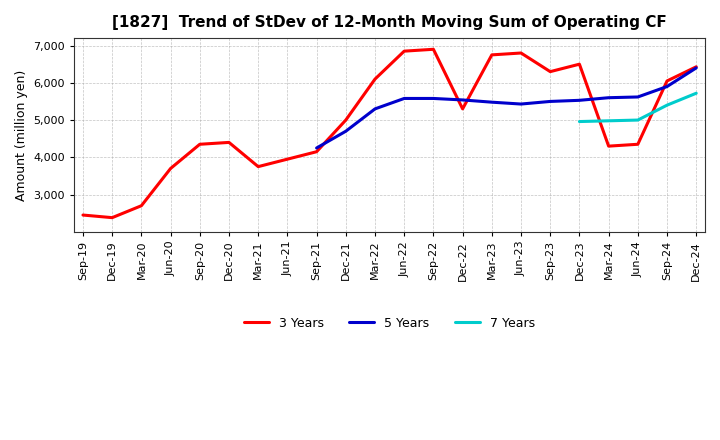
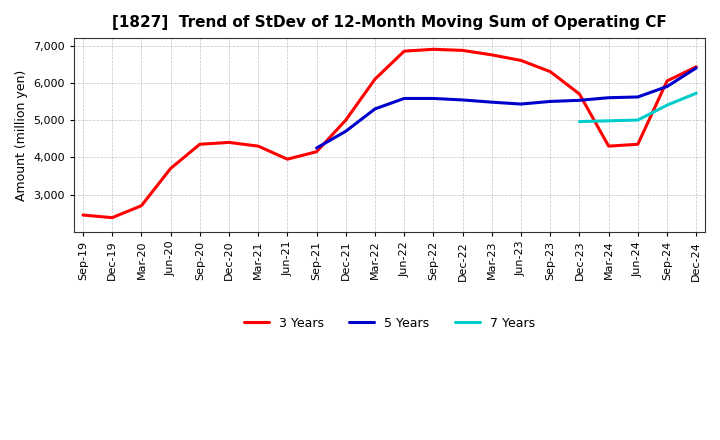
3 Years/Mar-21: 3,750 -> 4,300
3 Years/Dec-22: 5,300 -> 6,870
3 Years/Jun-23: 6,800 -> 6,600
3 Years/Dec-23: 6,500 -> 5,700
